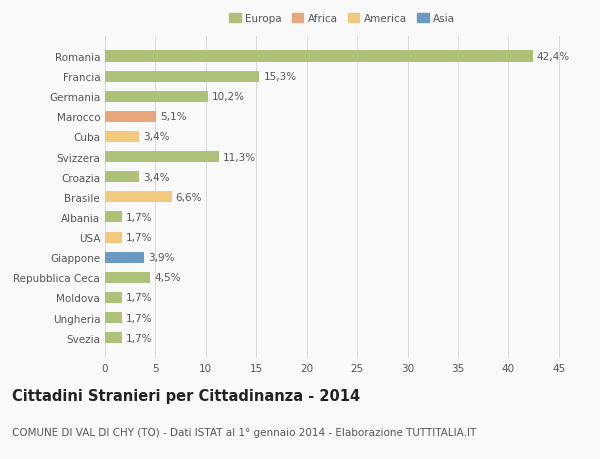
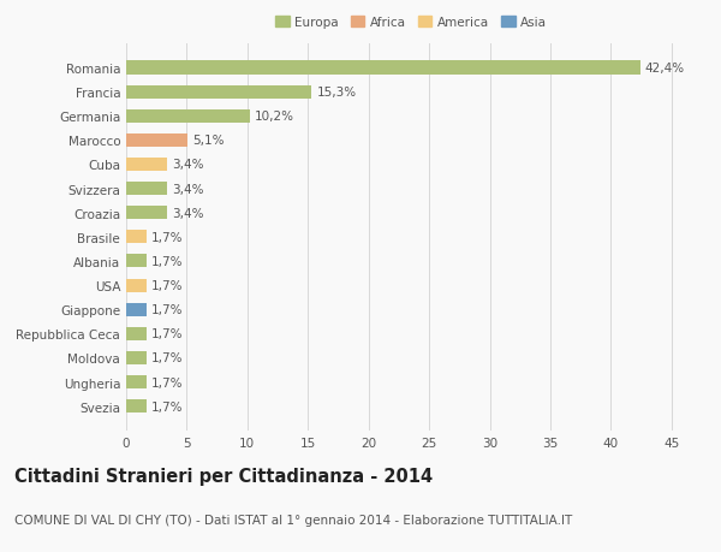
Svizzera: 11,3% -> 3,4%
Brasile: 6,6% -> 1,7%
Giappone: 3,9% -> 1,7%
Repubblica Ceca: 4,5% -> 1,7%
